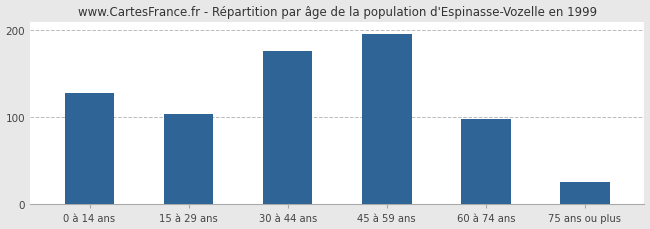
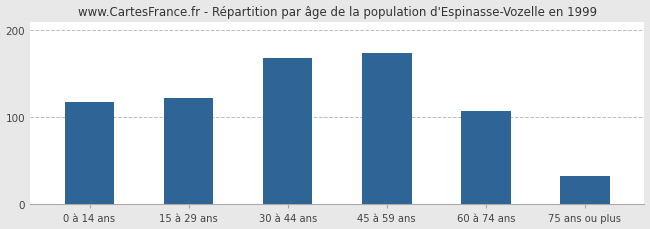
0 à 14 ans: 128 -> 118
15 à 29 ans: 104 -> 122
30 à 44 ans: 176 -> 168
45 à 59 ans: 196 -> 174
60 à 74 ans: 98 -> 107
75 ans ou plus: 26 -> 33
